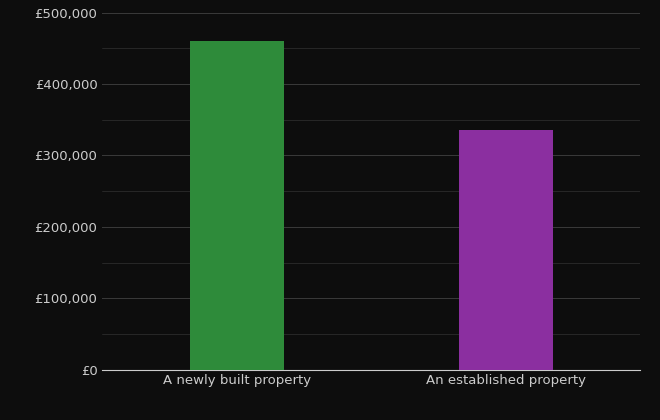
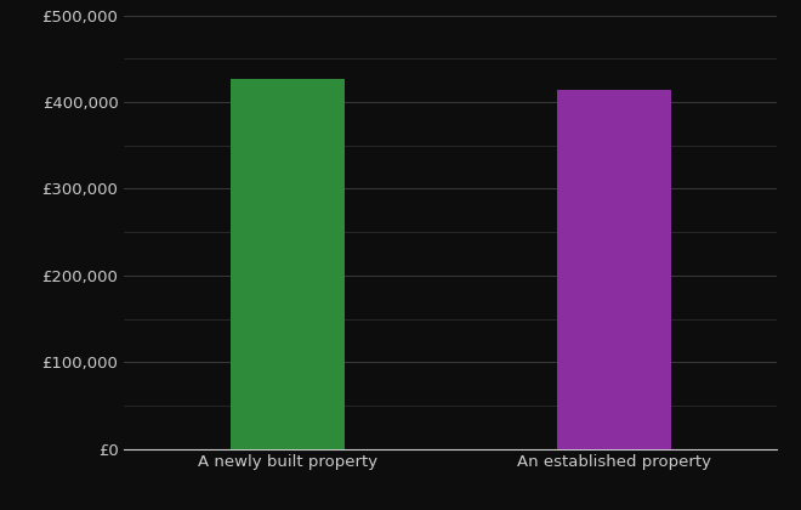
A newly built property: £460,000 -> £426,000
An established property: £335,000 -> £414,000
